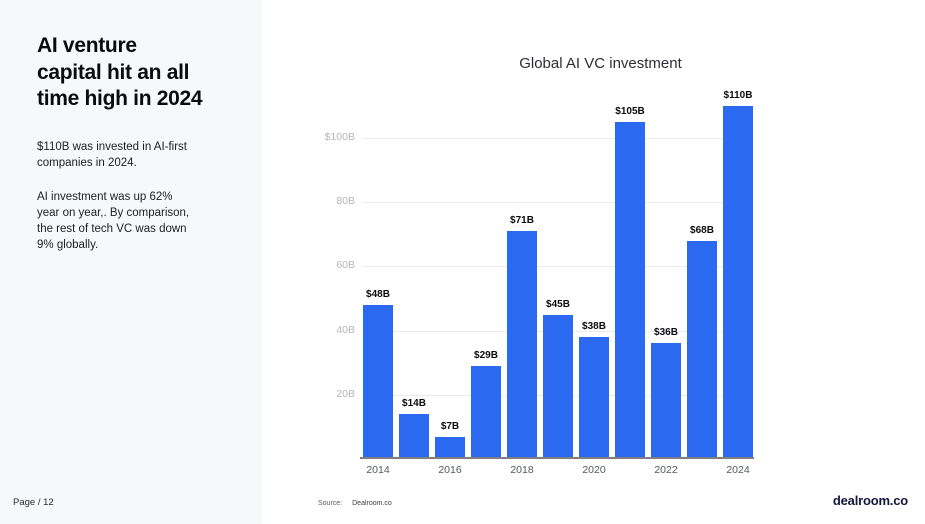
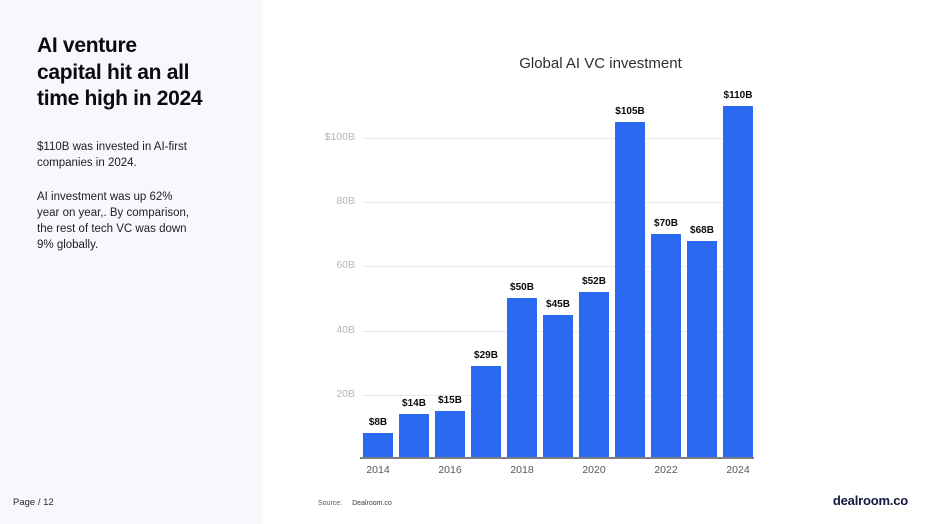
2014: $48B -> $8B
2016: $7B -> $15B
2018: $71B -> $50B
2020: $38B -> $52B
2022: $36B -> $70B
